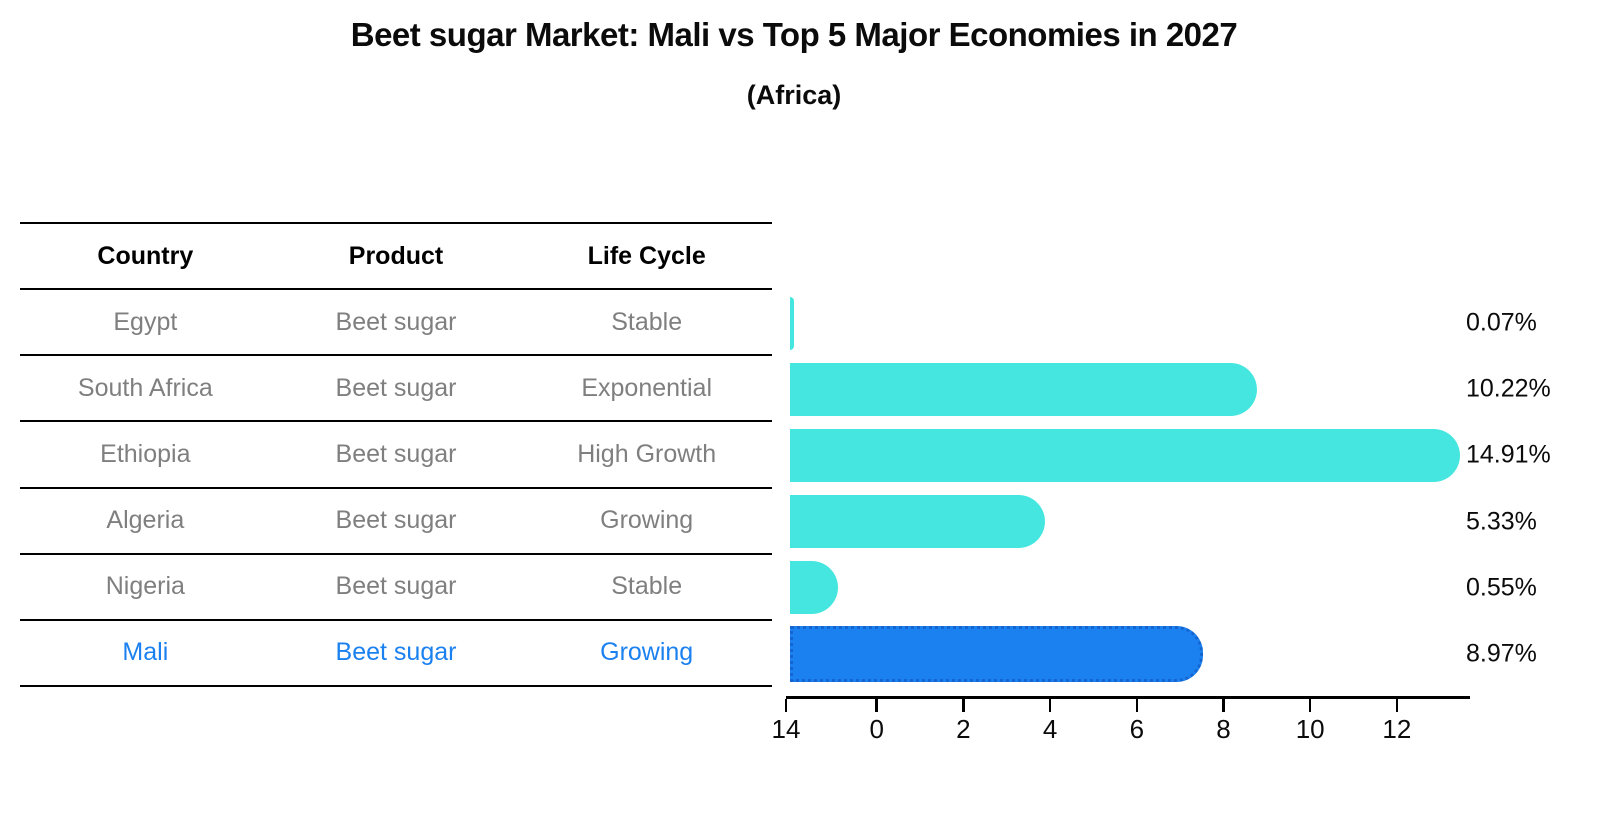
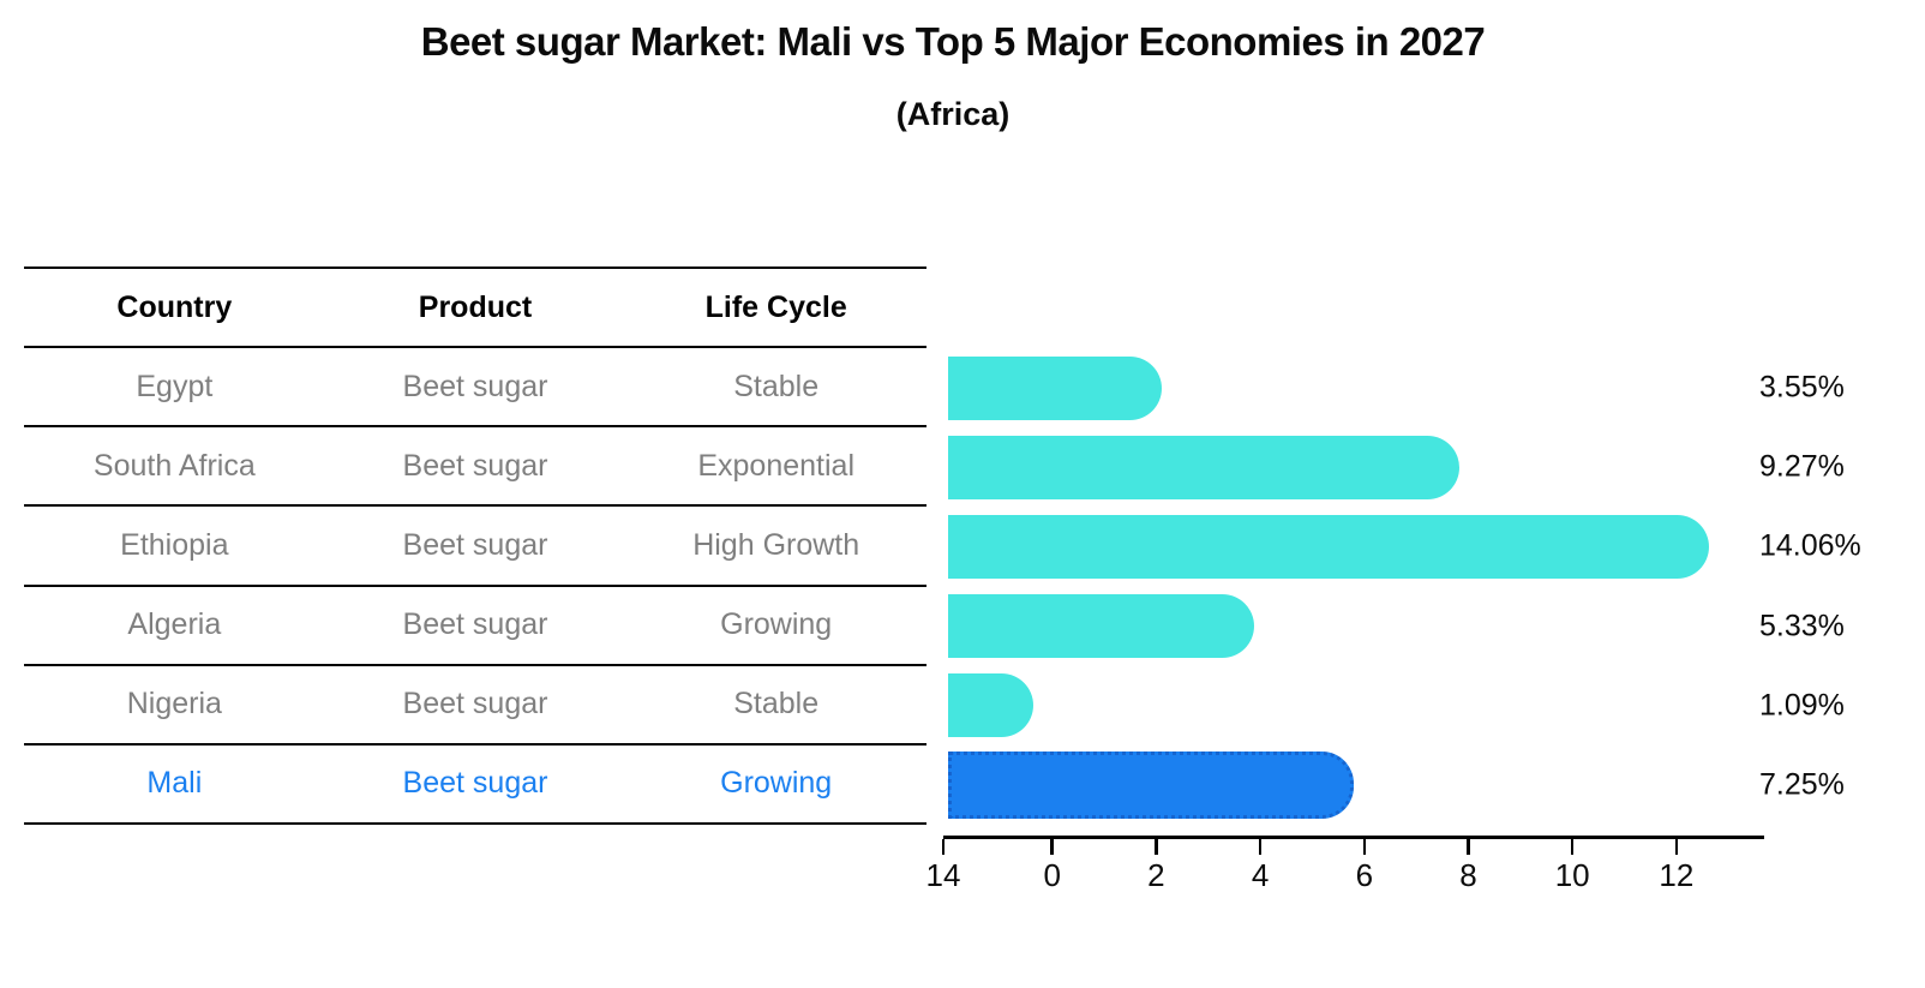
Egypt: 0.07% -> 3.55%
South Africa: 10.22% -> 9.27%
Ethiopia: 14.91% -> 14.06%
Nigeria: 0.55% -> 1.09%
Mali: 8.97% -> 7.25%
